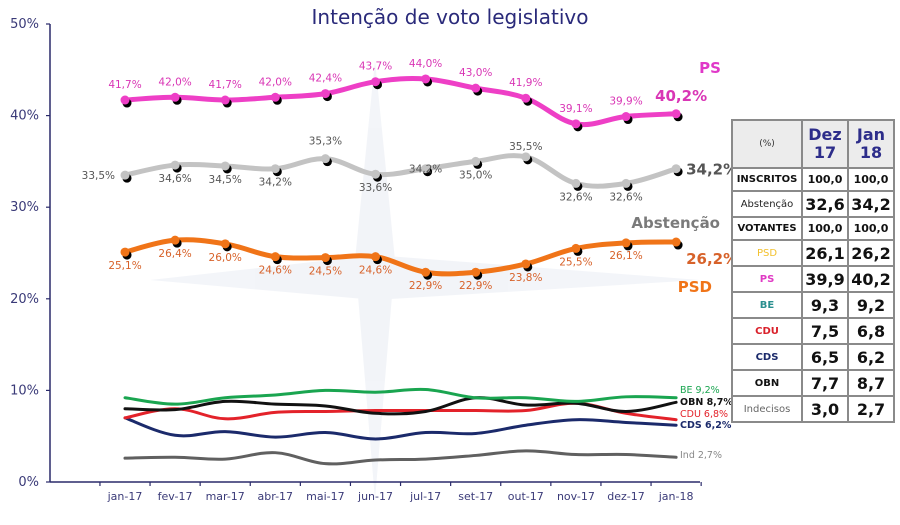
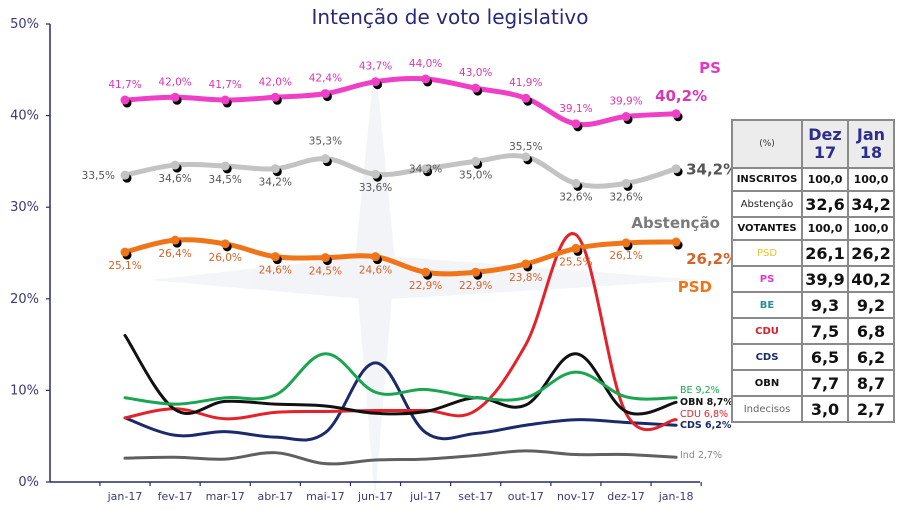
OBN/jan-17: 8% -> 16%
BE/mai-17: 10% -> 14%
CDS/jun-17: 5% -> 13%
CDU/out-17: 8% -> 15%
BE/nov-17: 9% -> 12%
OBN/nov-17: 9% -> 14%
CDU/nov-17: 9% -> 27%
